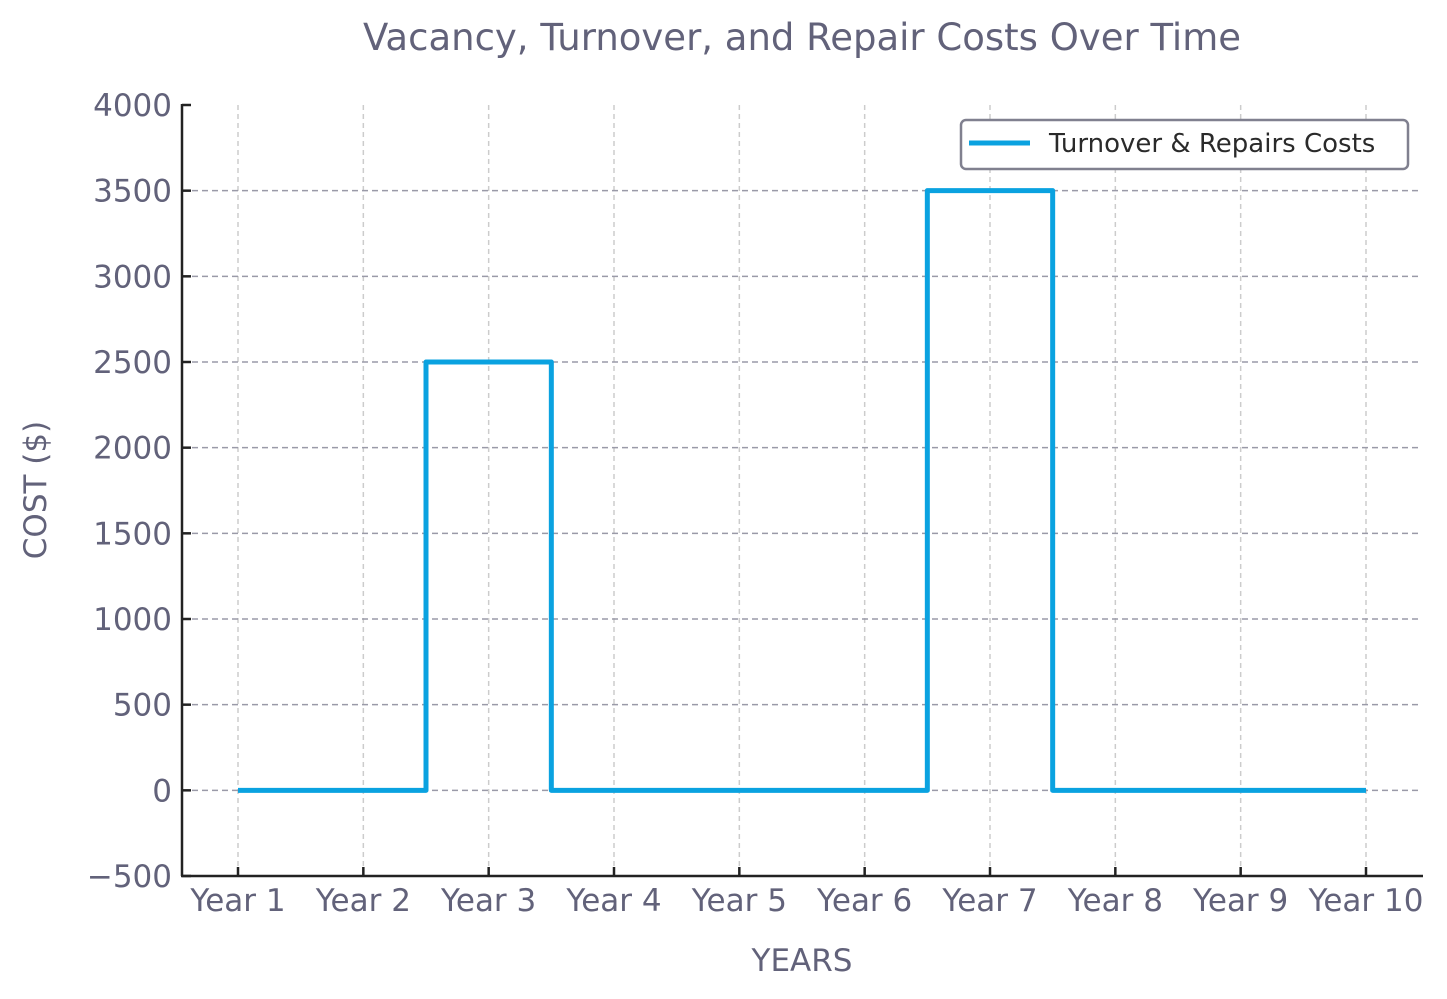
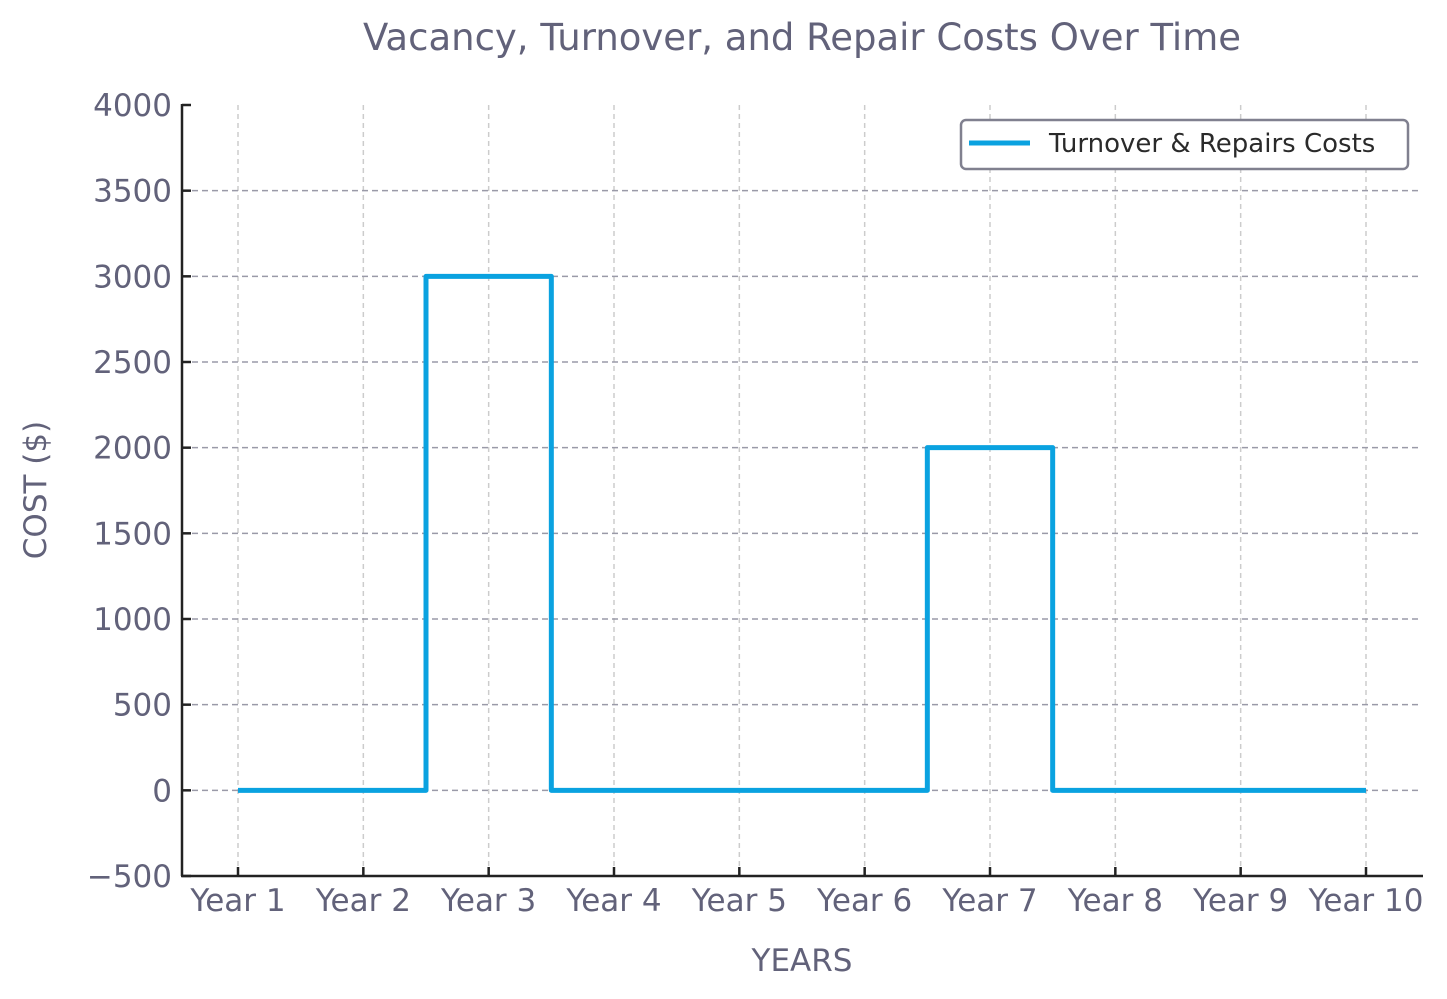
Year 3: 2500 -> 3000
Year 7: 3500 -> 2000
